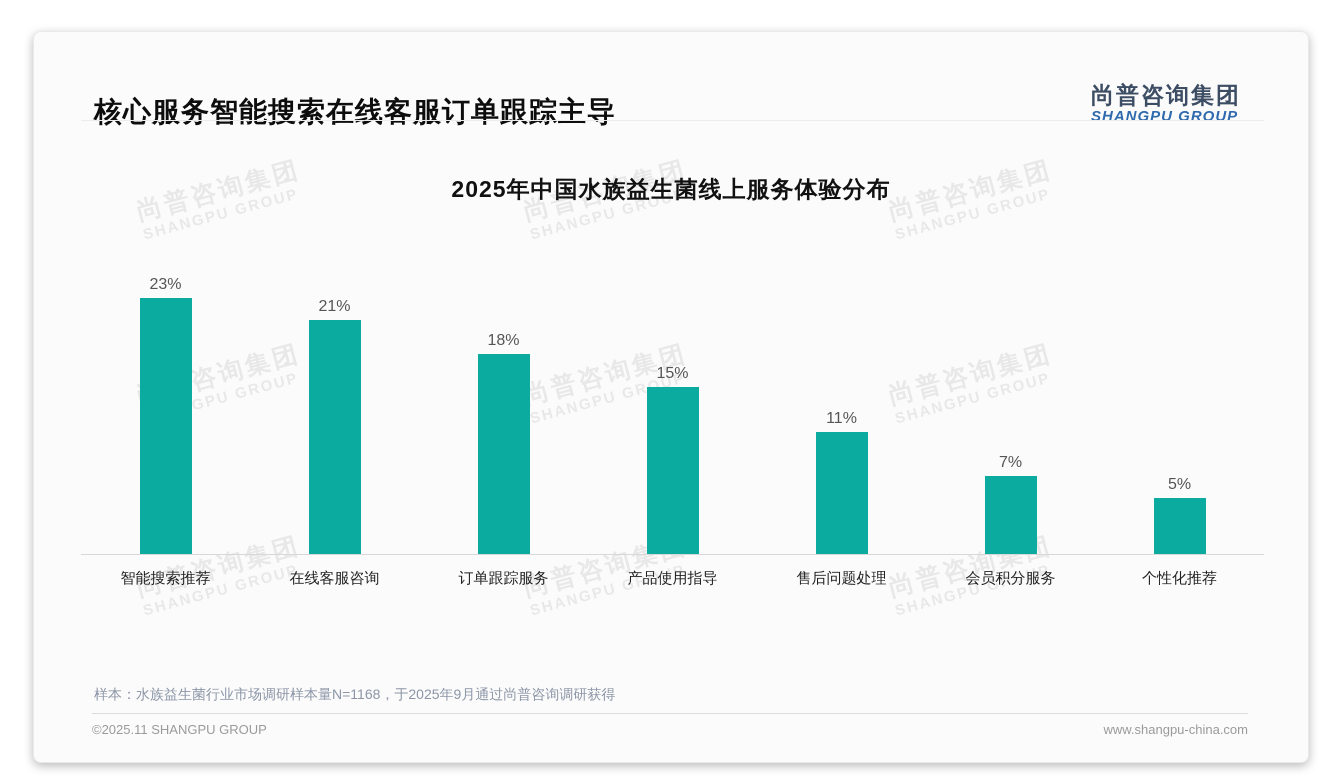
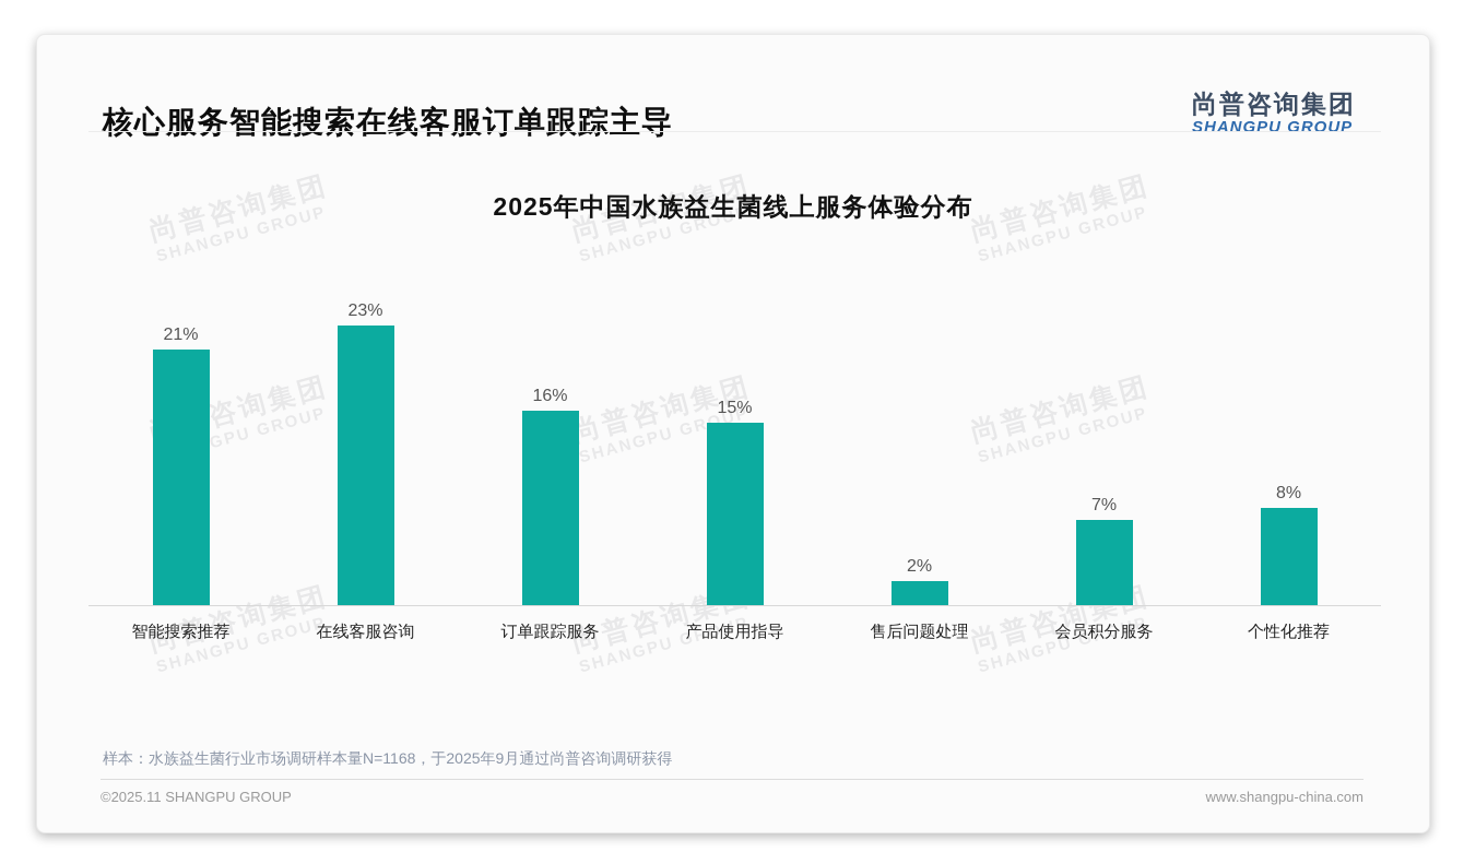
智能搜索推荐: 23% -> 21%
在线客服咨询: 21% -> 23%
订单跟踪服务: 18% -> 16%
售后问题处理: 11% -> 2%
个性化推荐: 5% -> 8%
